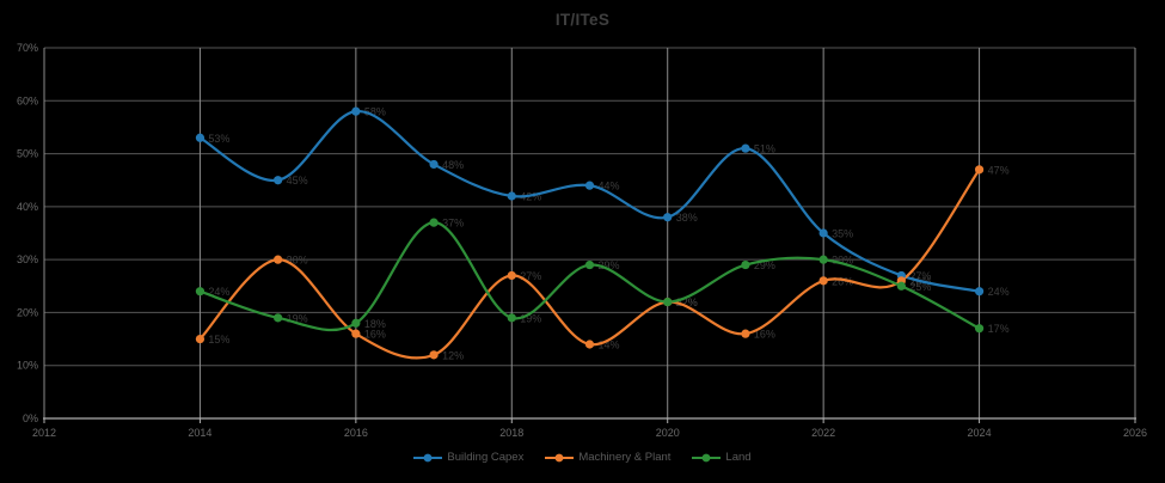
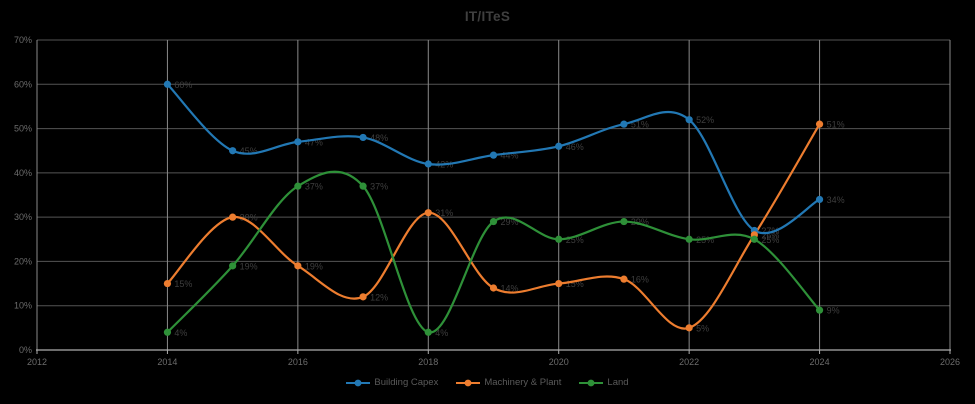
Building Capex/2014: 53% -> 60%
Land/2014: 24% -> 4%
Building Capex/2016: 58% -> 47%
Machinery & Plant/2016: 16% -> 19%
Land/2016: 18% -> 37%
Machinery & Plant/2018: 27% -> 31%
Land/2018: 19% -> 4%
Building Capex/2020: 38% -> 46%
Machinery & Plant/2020: 22% -> 15%
Land/2020: 22% -> 25%
Building Capex/2022: 35% -> 52%
Machinery & Plant/2022: 26% -> 5%
Land/2022: 30% -> 25%
Building Capex/2024: 24% -> 34%
Machinery & Plant/2024: 47% -> 51%
Land/2024: 17% -> 9%
